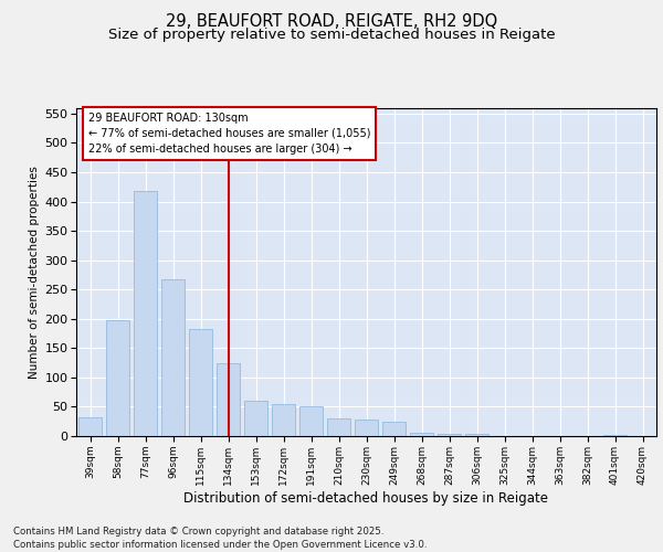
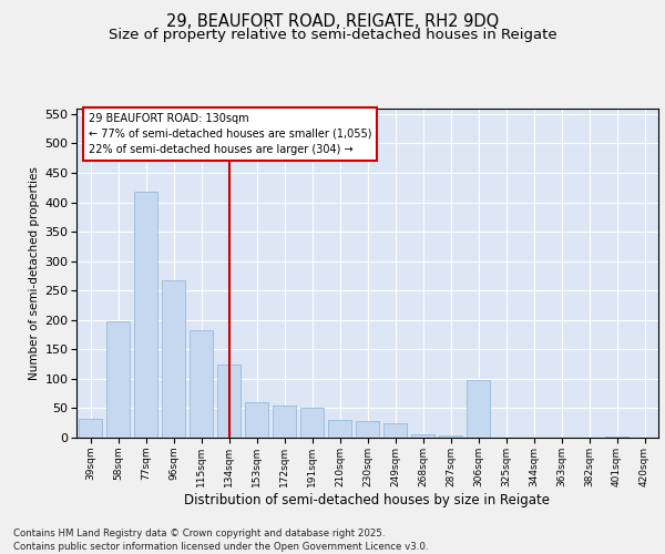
306sqm: 3 -> 98
